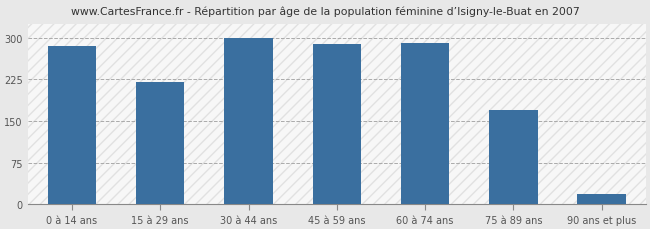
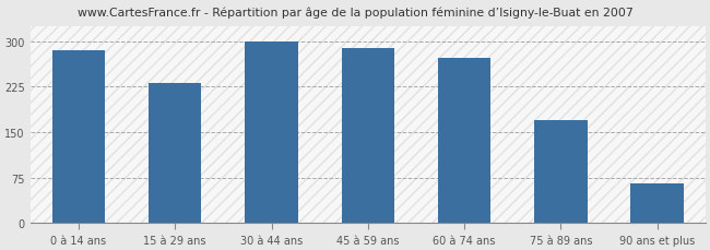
15 à 29 ans: 220 -> 232
60 à 74 ans: 291 -> 272
90 ans et plus: 18 -> 66
